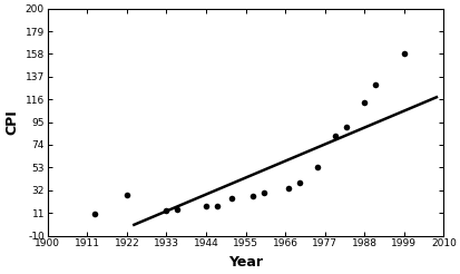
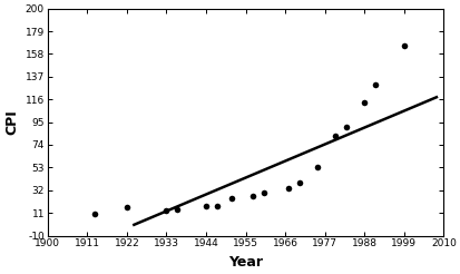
1922: 28 -> 16
1999: 158 -> 166
